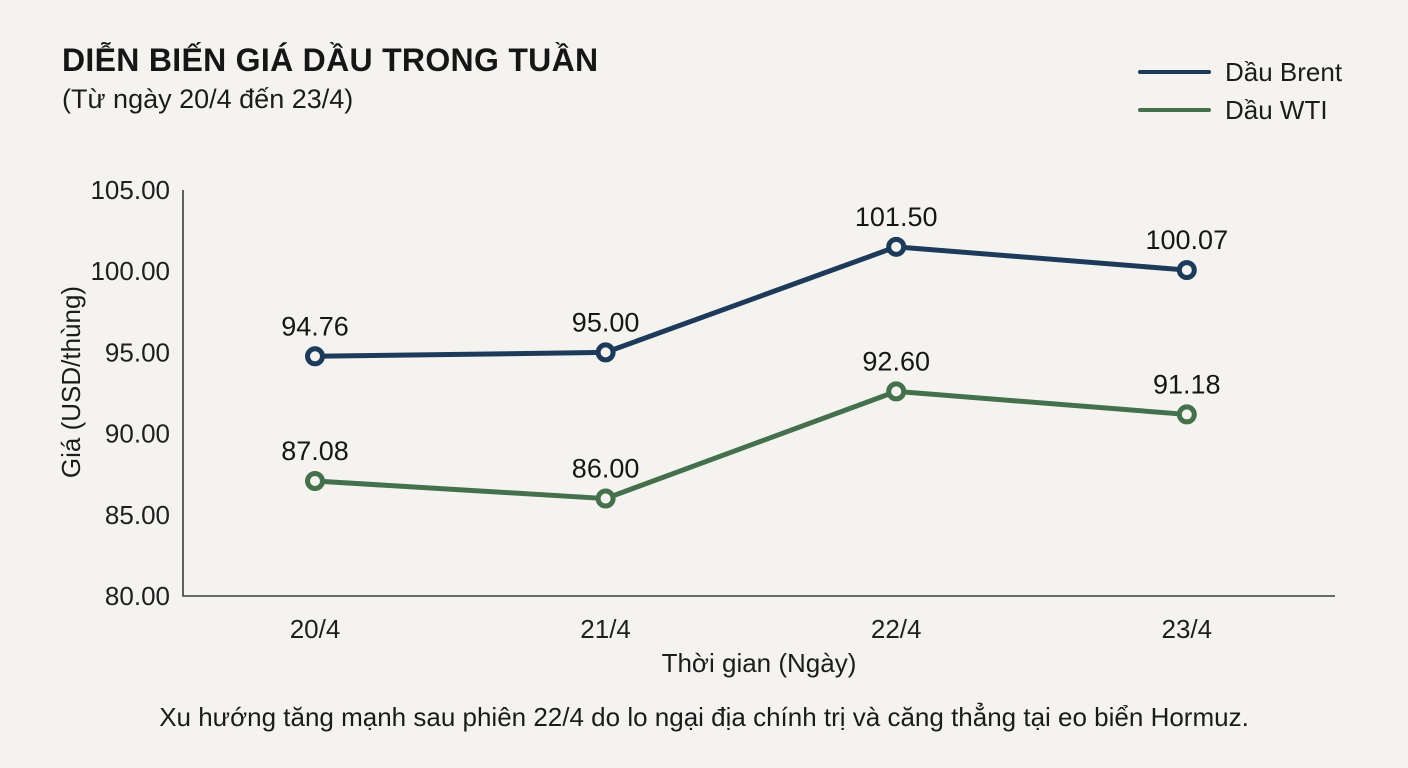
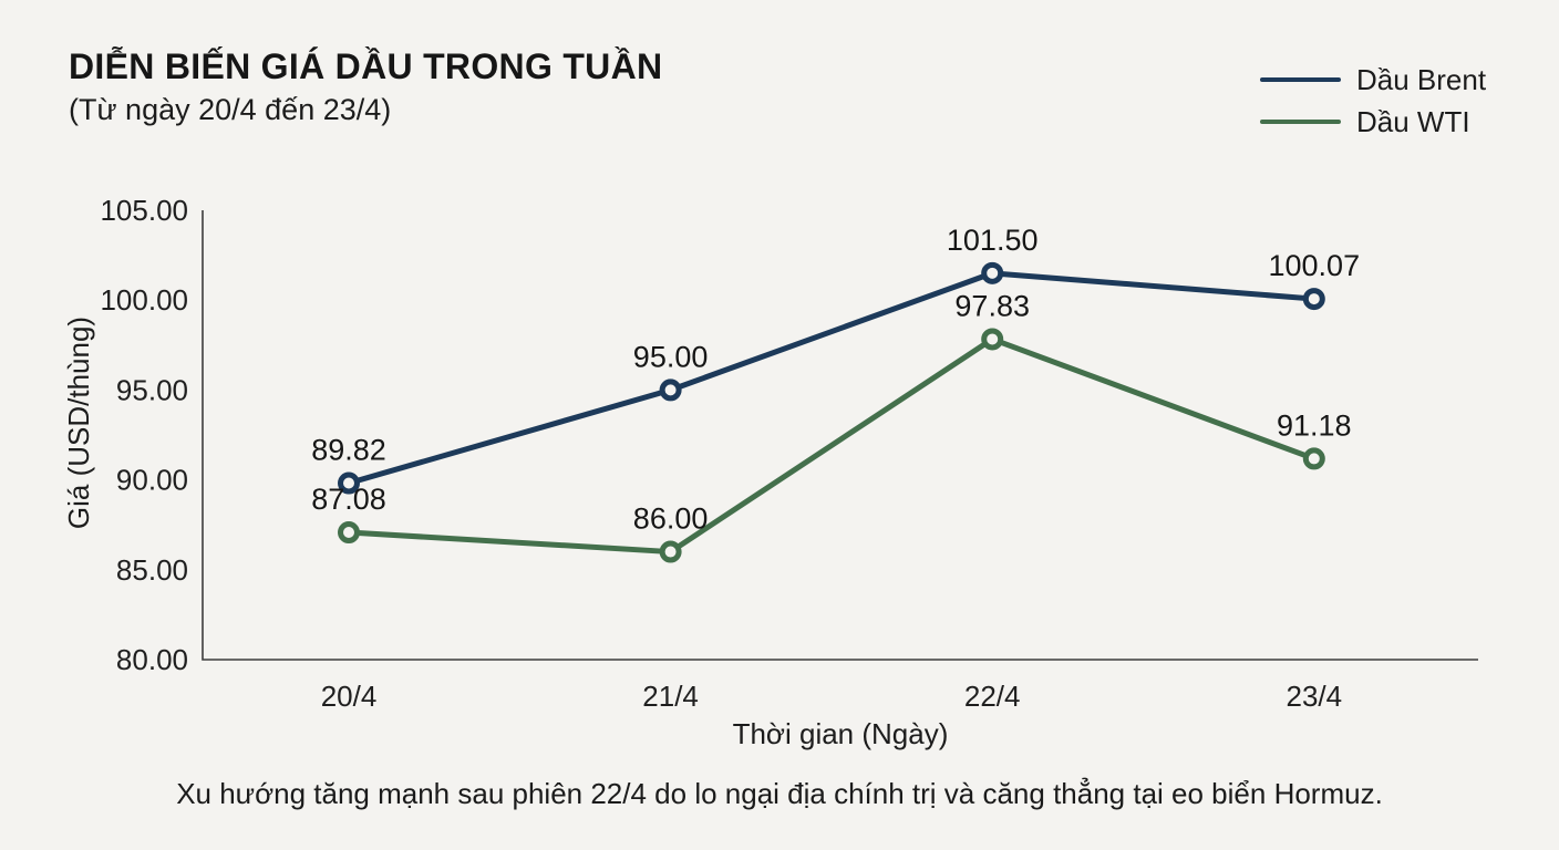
Dầu Brent/20/4: 94.76 -> 89.82
Dầu WTI/22/4: 92.60 -> 97.83
